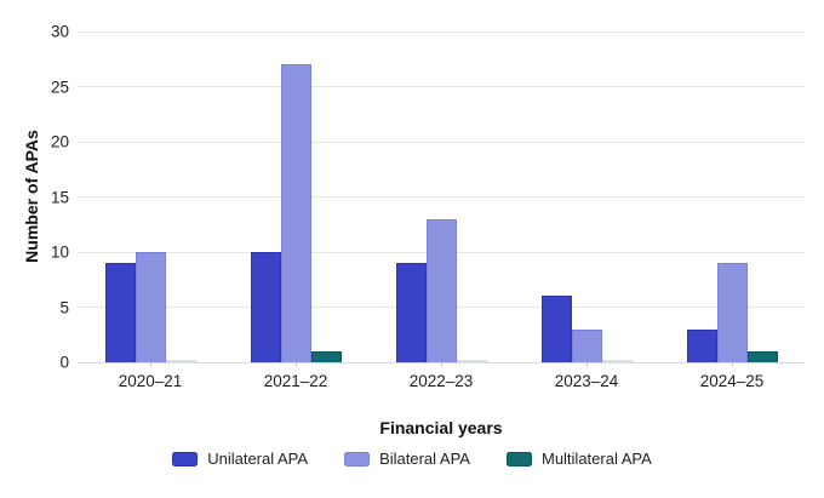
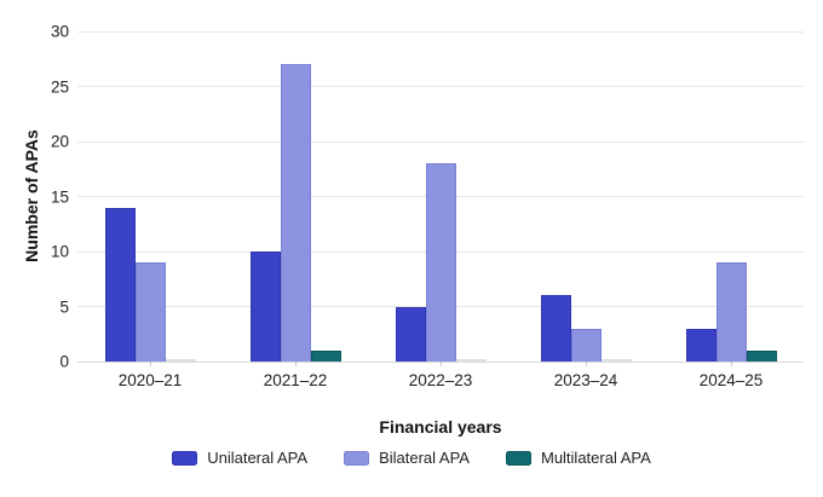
Unilateral APA/2020–21: 9 -> 14
Bilateral APA/2020–21: 10 -> 9
Unilateral APA/2022–23: 9 -> 5
Bilateral APA/2022–23: 13 -> 18
